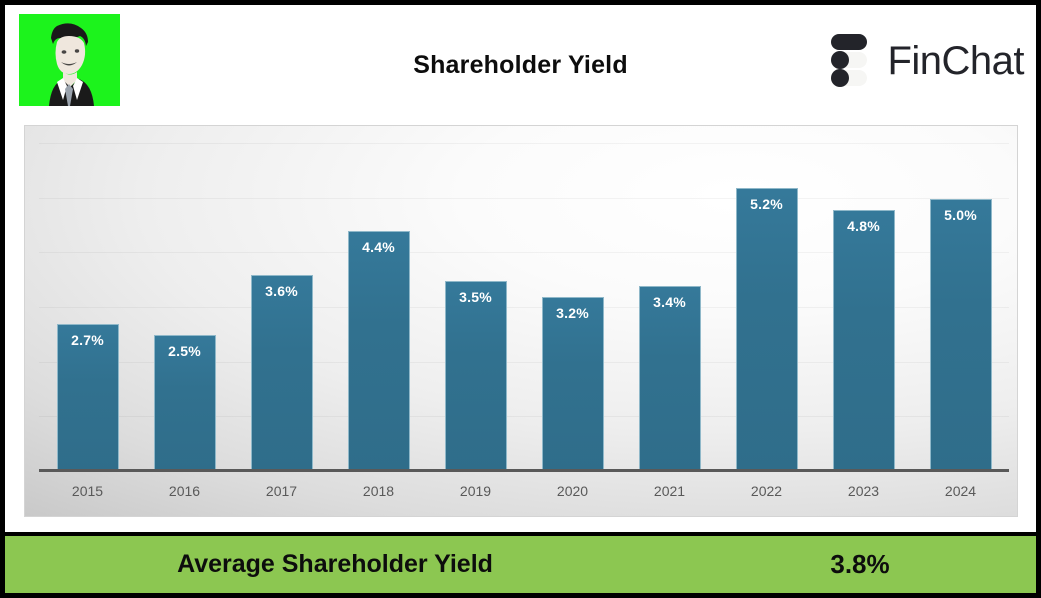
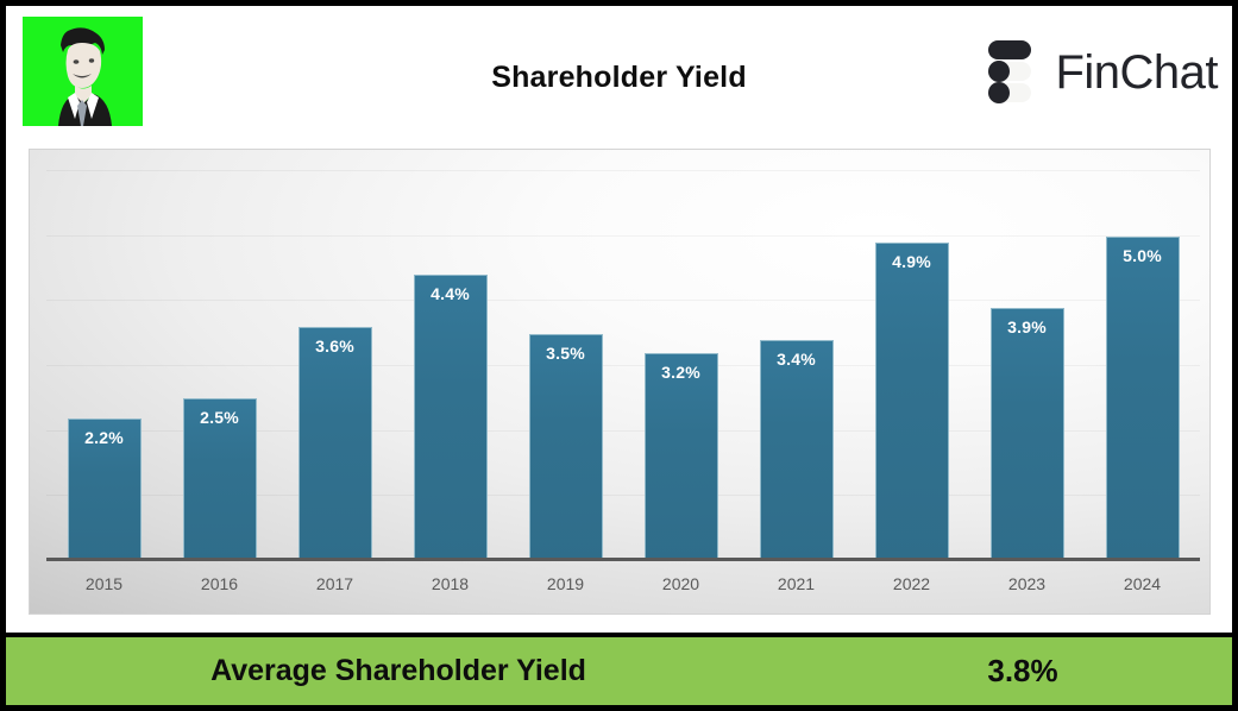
2015: 2.7% -> 2.2%
2022: 5.2% -> 4.9%
2023: 4.8% -> 3.9%
